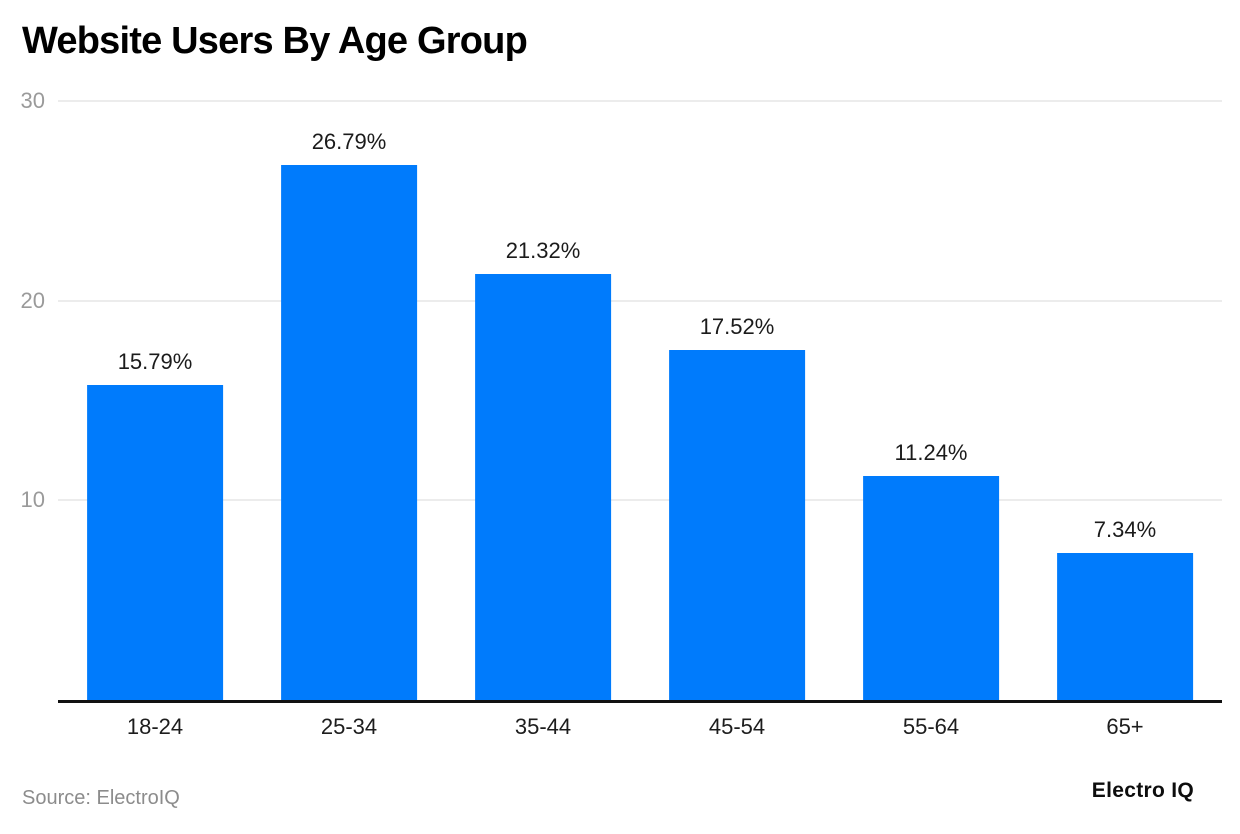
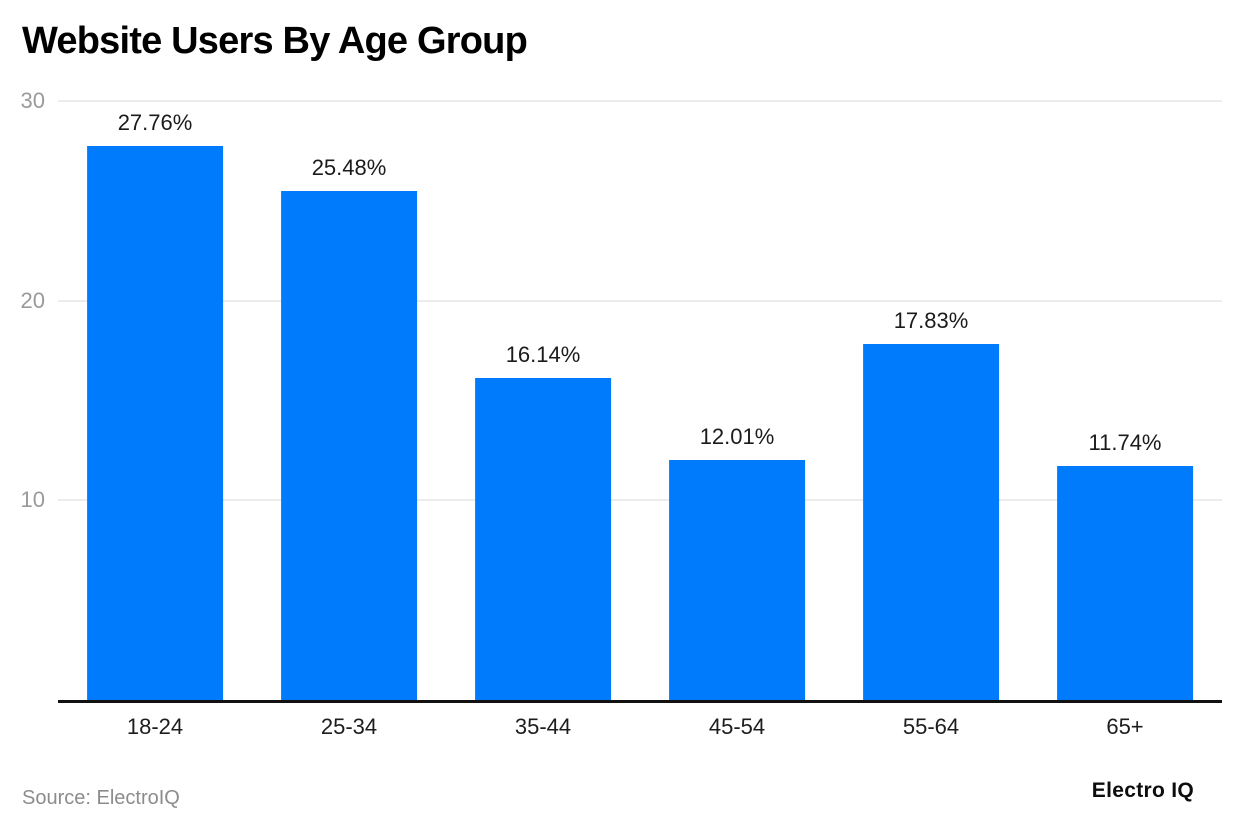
18-24: 15.79% -> 27.76%
25-34: 26.79% -> 25.48%
35-44: 21.32% -> 16.14%
45-54: 17.52% -> 12.01%
55-64: 11.24% -> 17.83%
65+: 7.34% -> 11.74%
